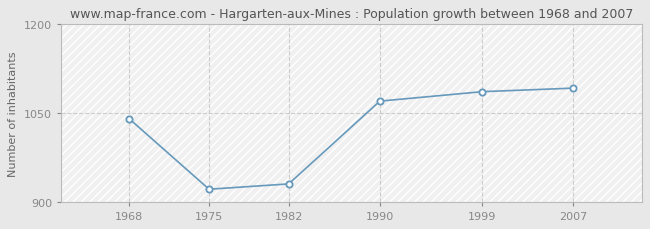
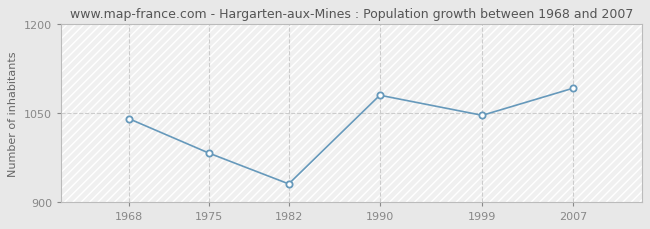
1975: 921 -> 982
1990: 1070 -> 1080
1999: 1086 -> 1046
